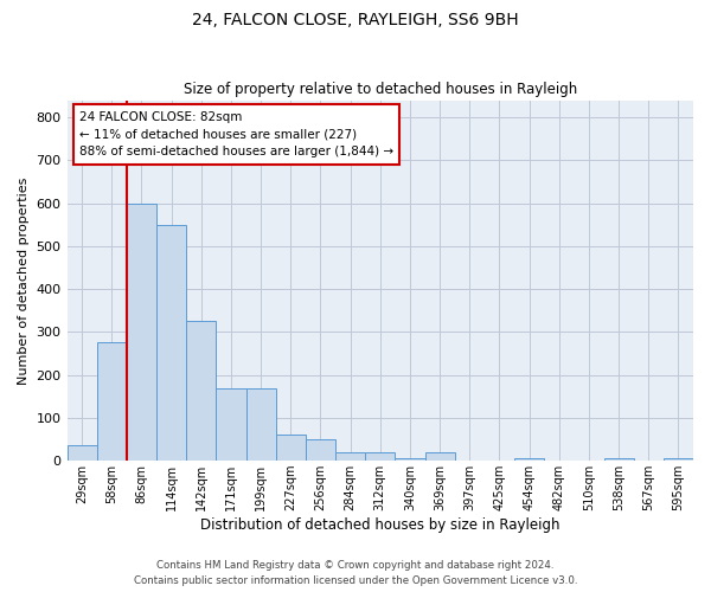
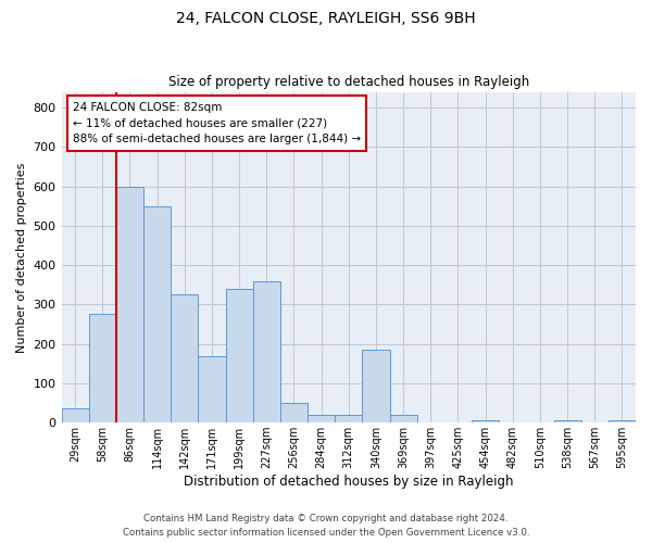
199sqm: 170 -> 340
227sqm: 60 -> 360
340sqm: 5 -> 185
